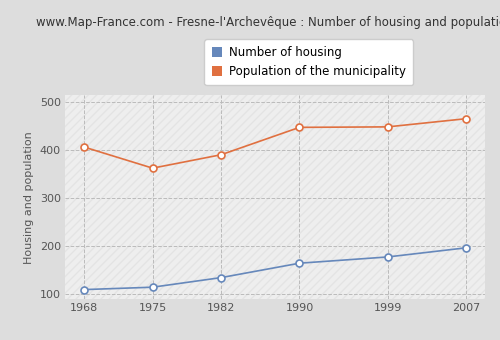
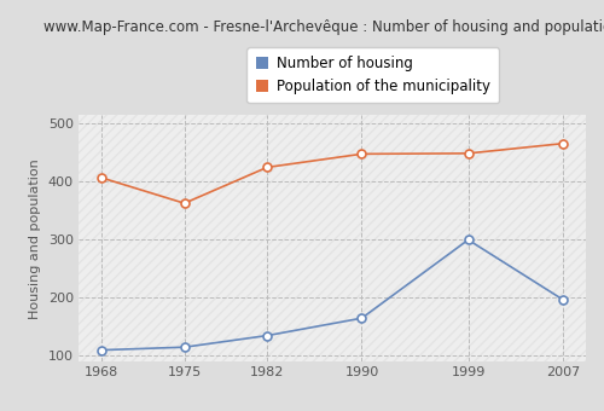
Population of the municipality/1982: 391 -> 425
Number of housing/1999: 178 -> 300
